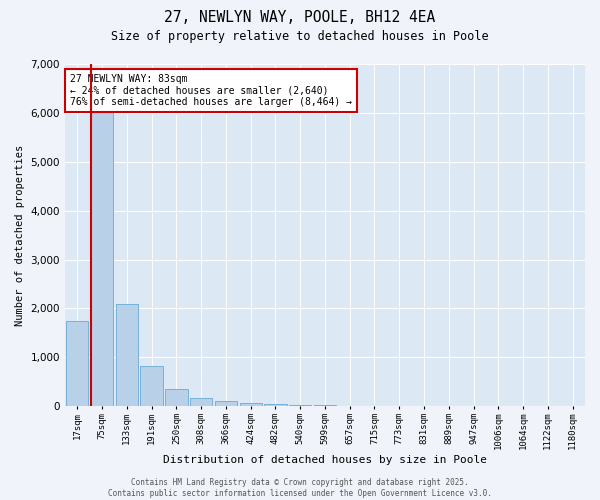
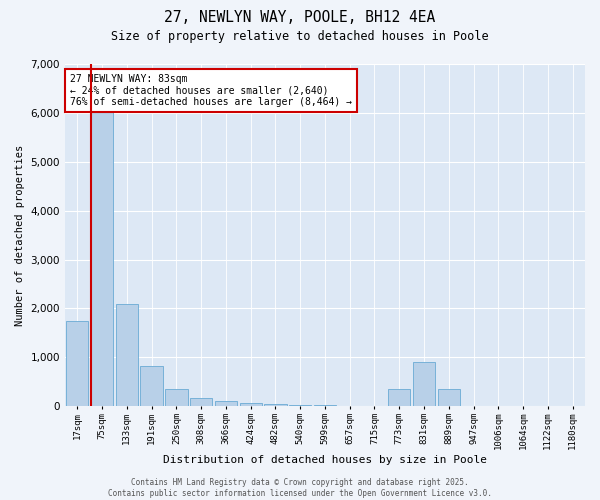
773sqm: 10 -> 350
831sqm: 0 -> 900
889sqm: 0 -> 350
